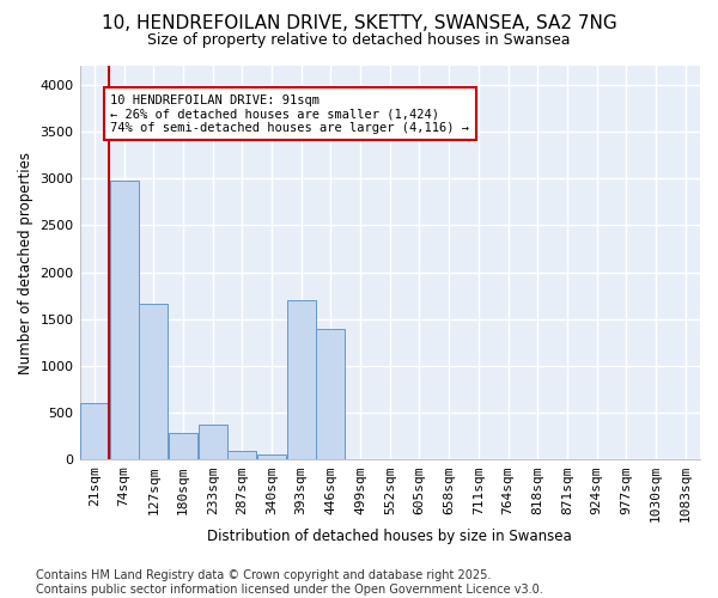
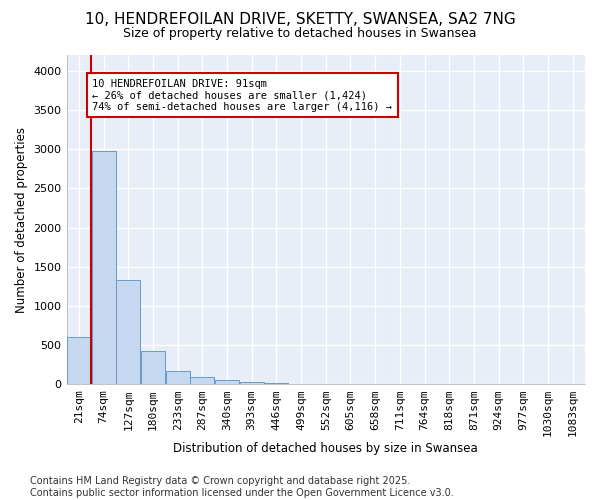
127sqm: 1660 -> 1330
180sqm: 280 -> 420
233sqm: 380 -> 180
393sqm: 1700 -> 40
446sqm: 1400 -> 20
